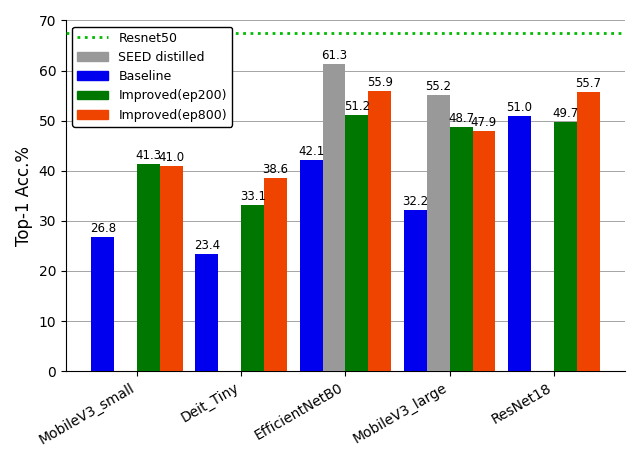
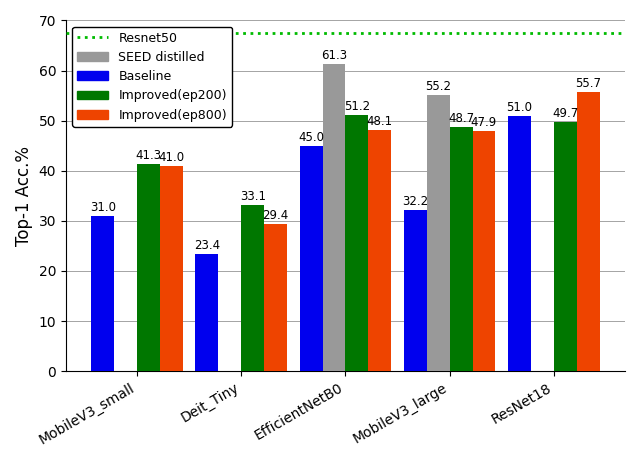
Baseline/MobileV3_small: 26.8 -> 31.0
Improved(ep800)/Deit_Tiny: 38.6 -> 29.4
Baseline/EfficientNetB0: 42.1 -> 45.0
Improved(ep800)/EfficientNetB0: 55.9 -> 48.1
